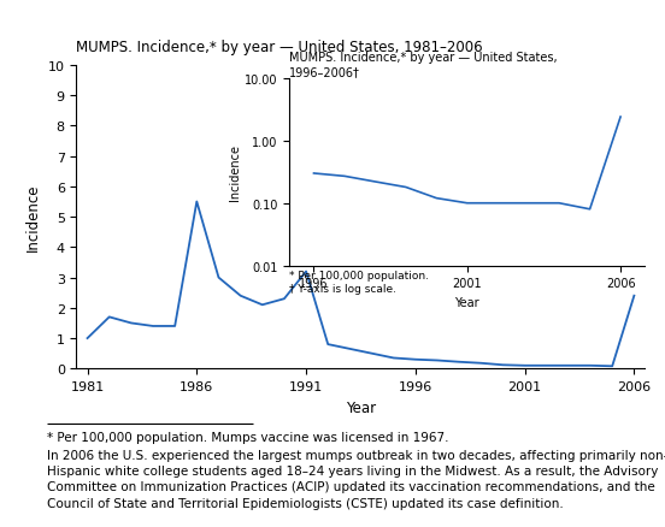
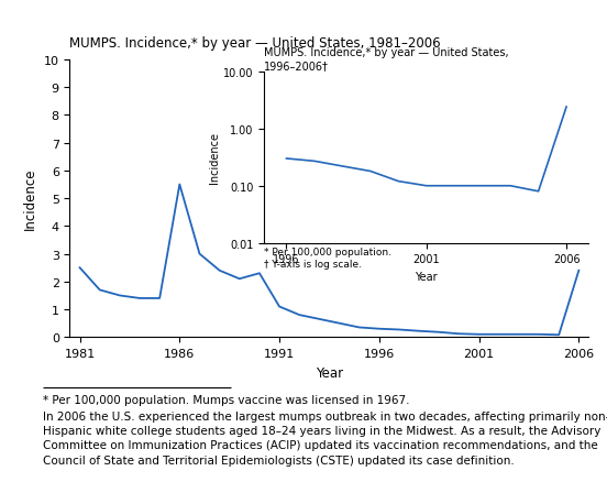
1981: 1.00 -> 2.50
1991: 3.20 -> 1.10
